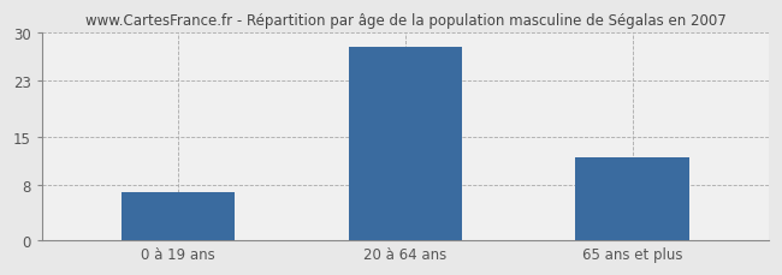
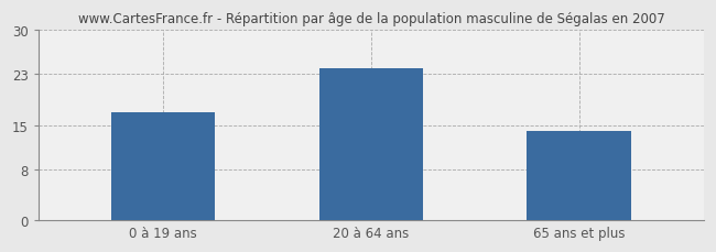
0 à 19 ans: 7 -> 17
20 à 64 ans: 28 -> 24
65 ans et plus: 12 -> 14
